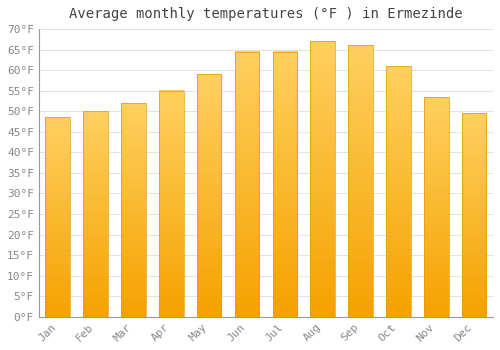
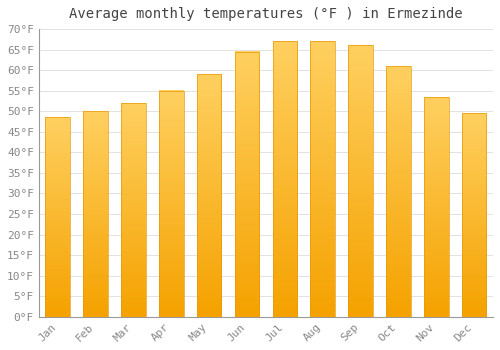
Jul: 64.5°F -> 67.0°F
